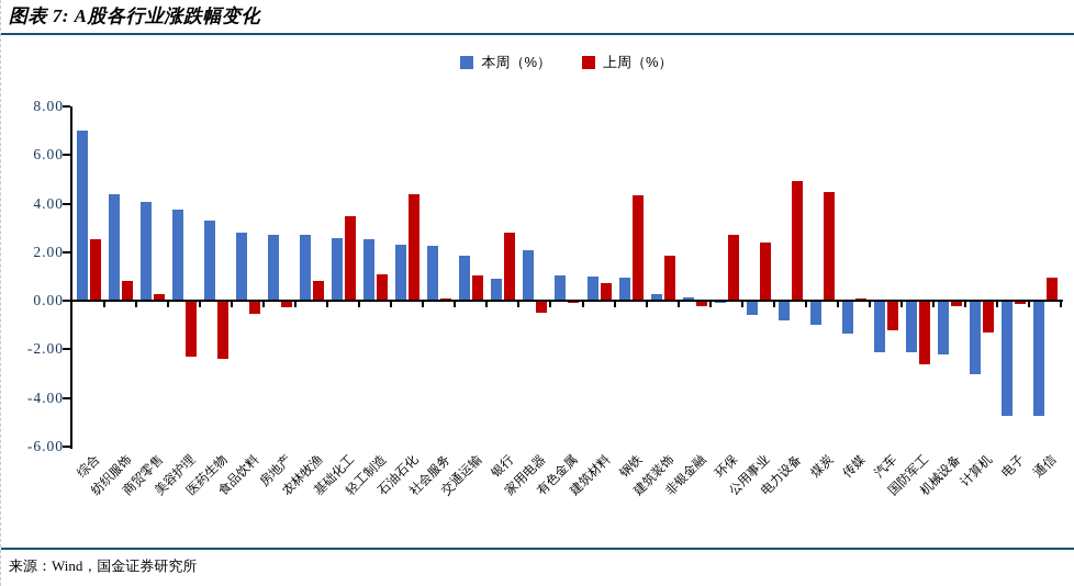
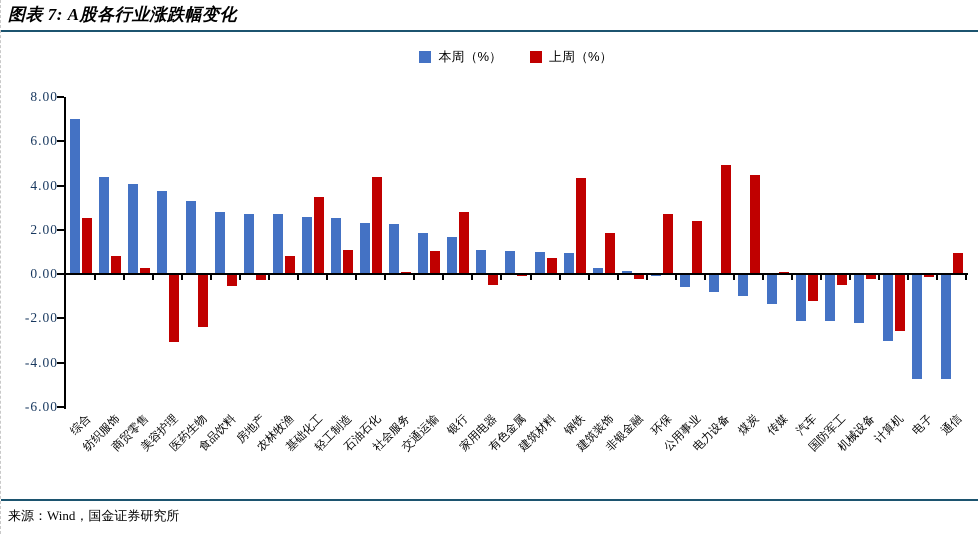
上周（%）/美容护理: -2.3 -> -3.0
本周（%）/银行: 0.9 -> 1.7
本周（%）/家用电器: 2.1 -> 1.1
上周（%）/国防军工: -2.6 -> -0.5
上周（%）/计算机: -1.3 -> -2.5
